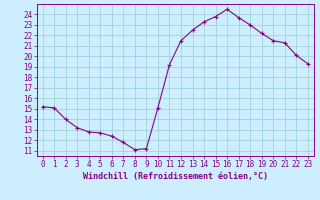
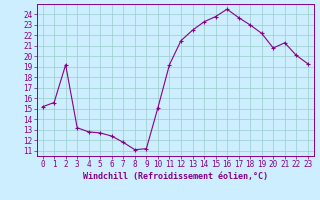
1: 15.1 -> 15.6
2: 14.0 -> 19.2
20: 21.5 -> 20.8
